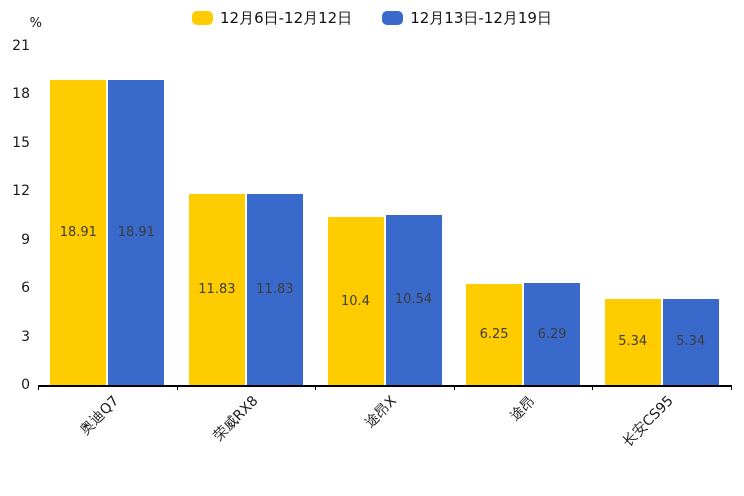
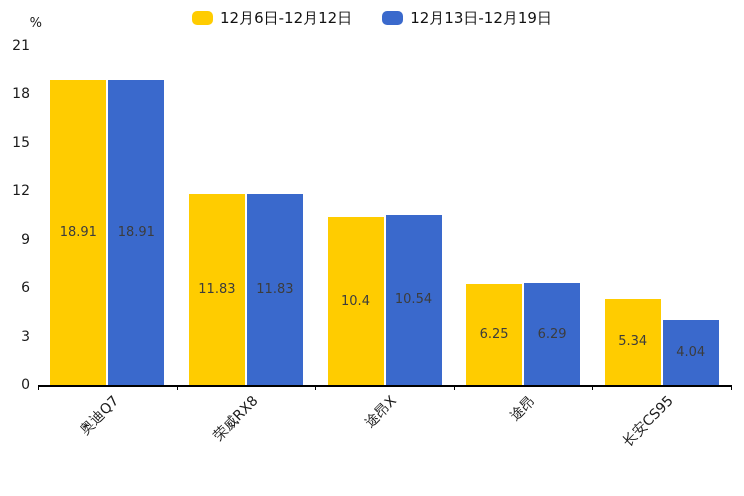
12月13日-12月19日/长安CS95: 5.34 -> 4.04
